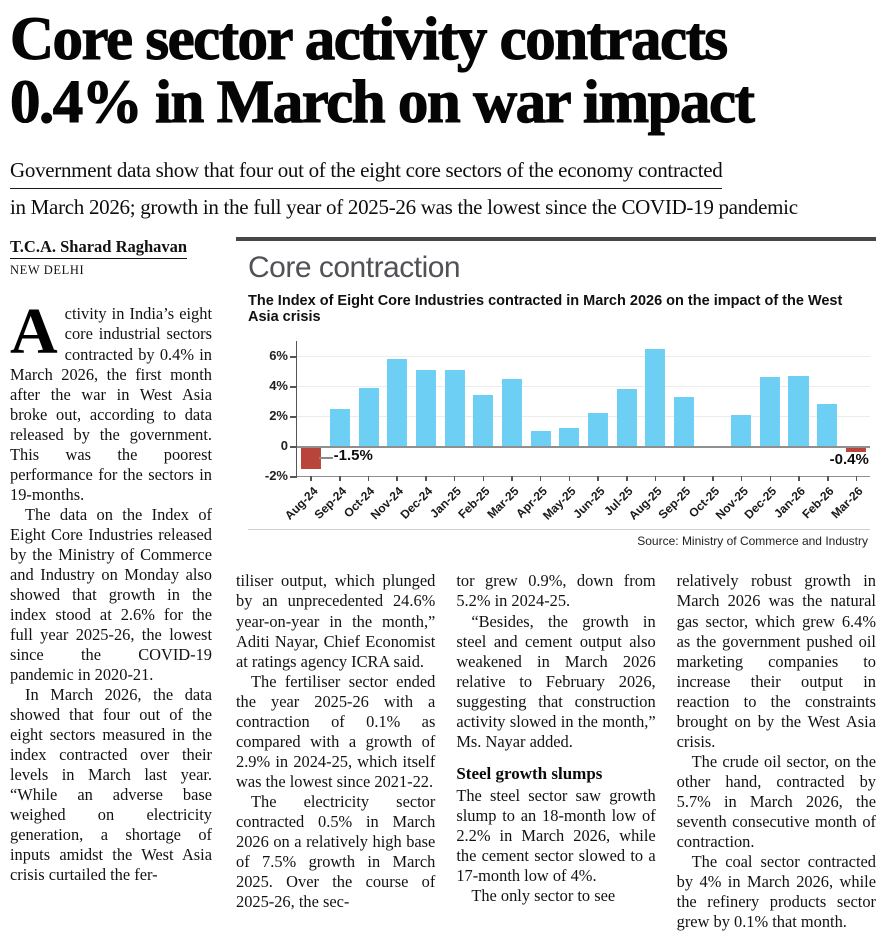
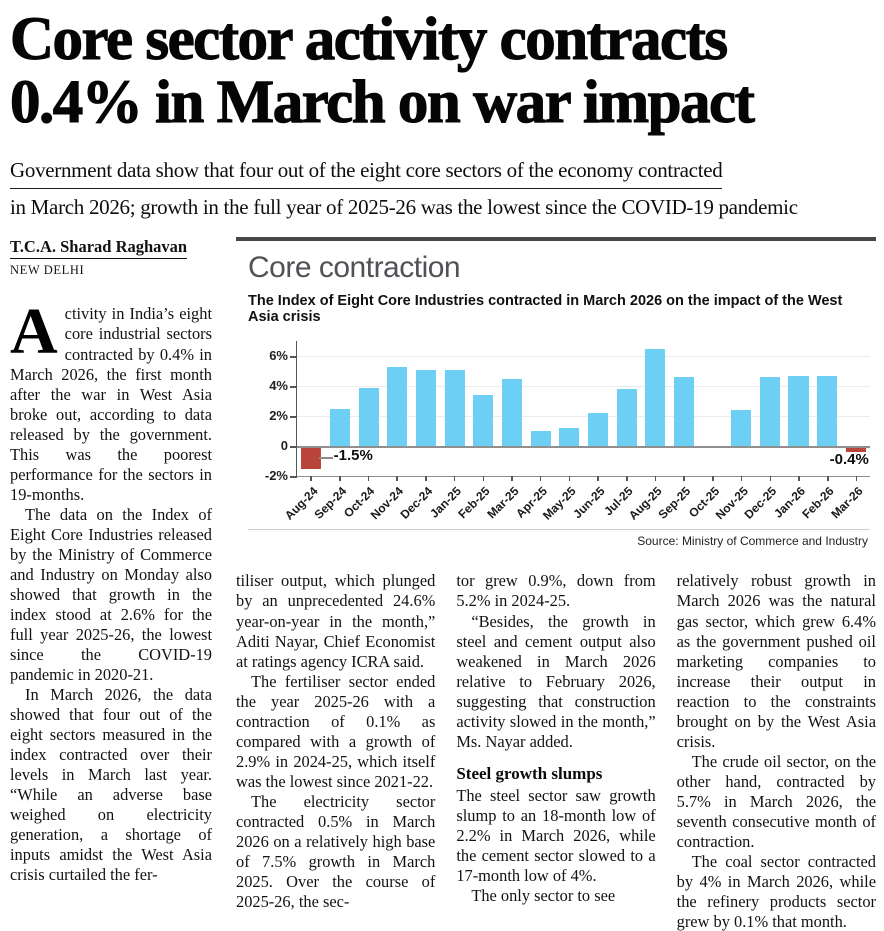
Nov-24: 5.8% -> 5.3%
Sep-25: 3.3% -> 4.6%
Nov-25: 2.1% -> 2.4%
Feb-26: 2.8% -> 4.7%
